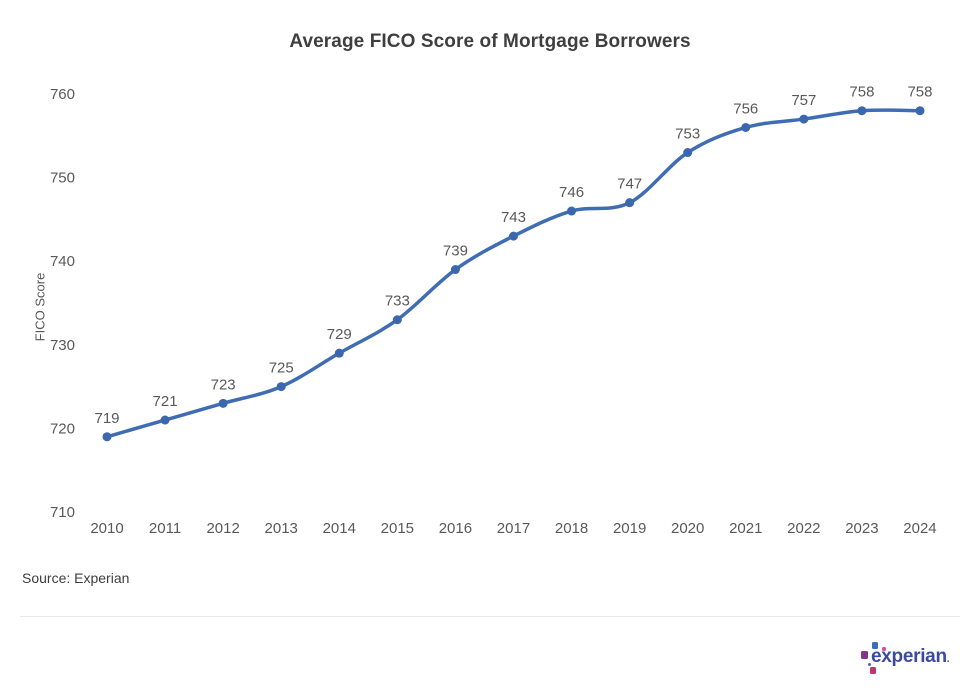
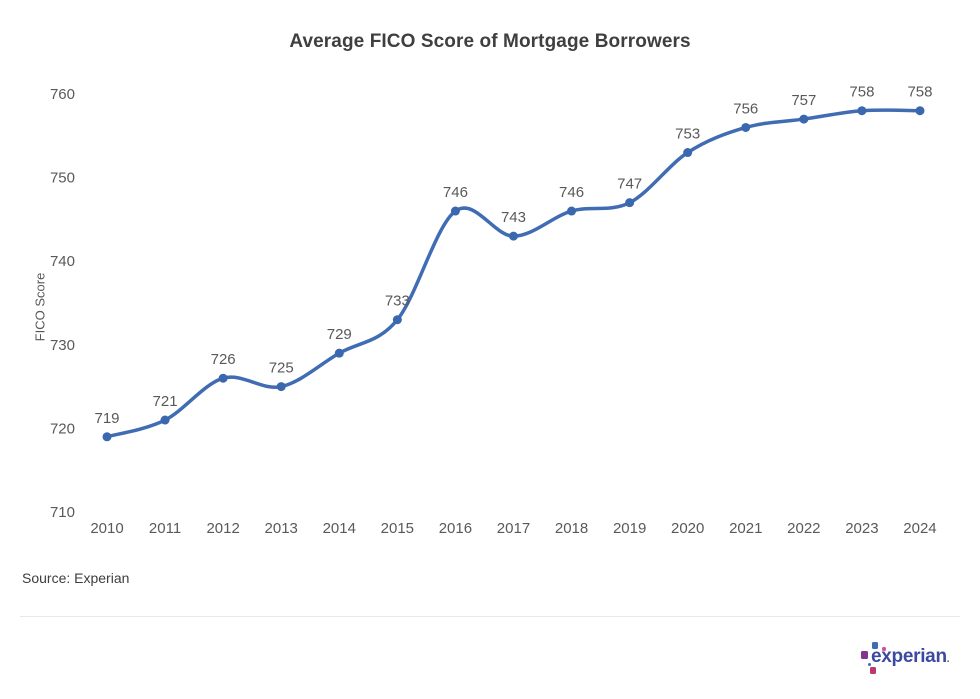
2012: 723 -> 726
2016: 739 -> 746
